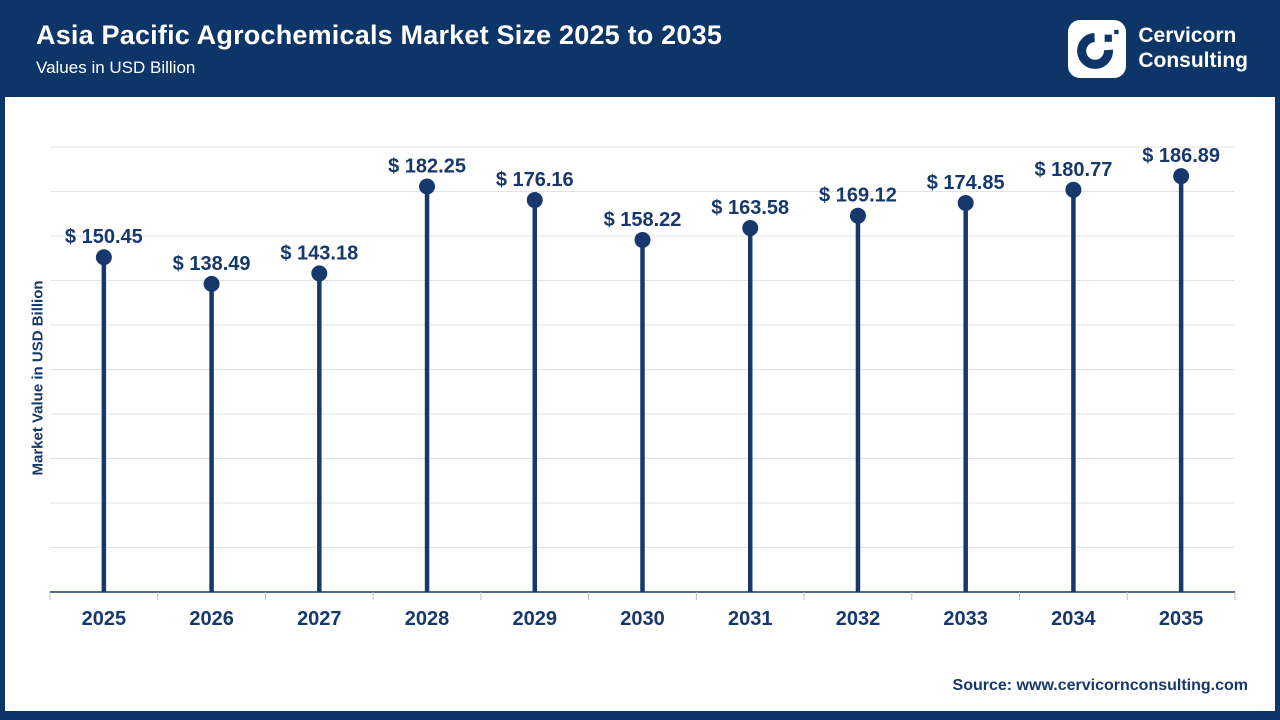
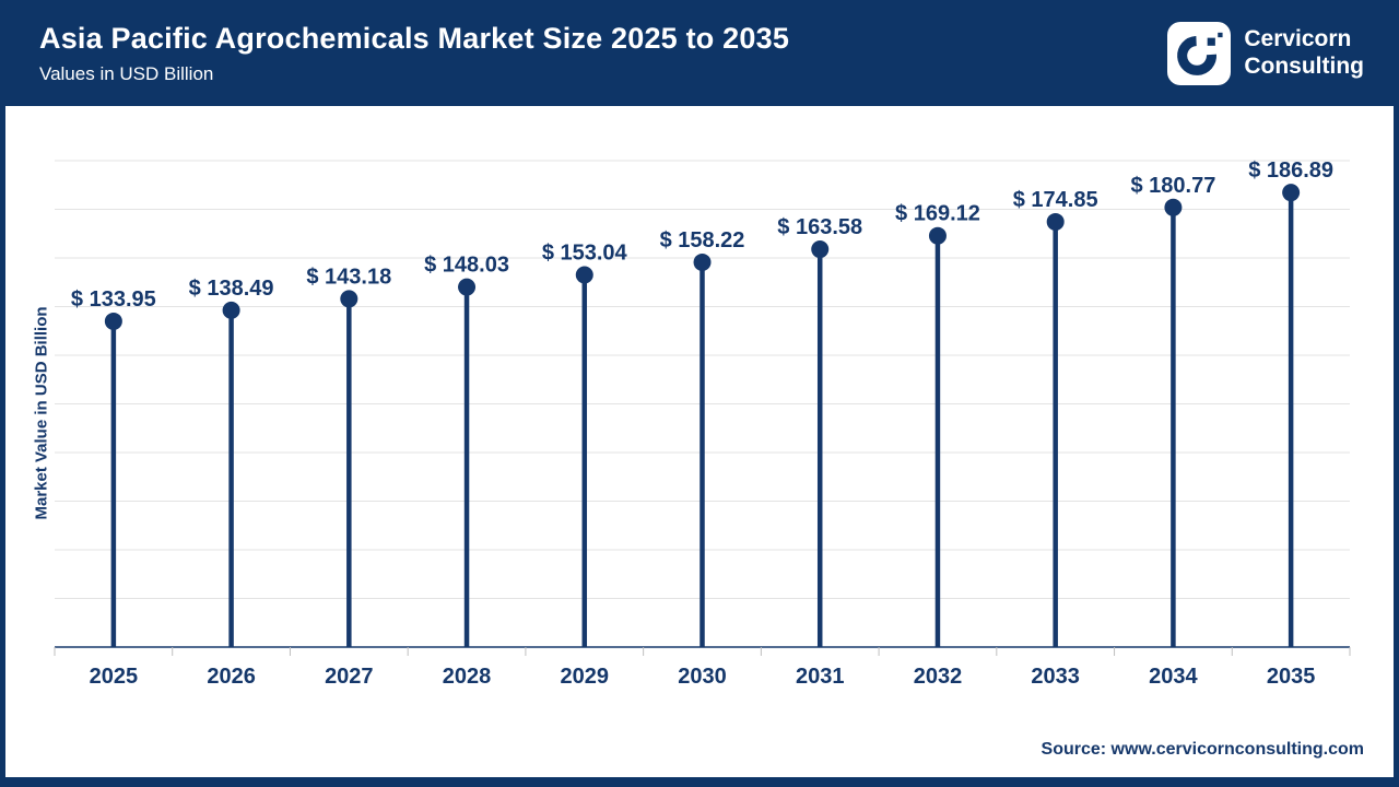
2025: 150.45 -> 133.95
2028: 182.25 -> 148.03
2029: 176.16 -> 153.04
